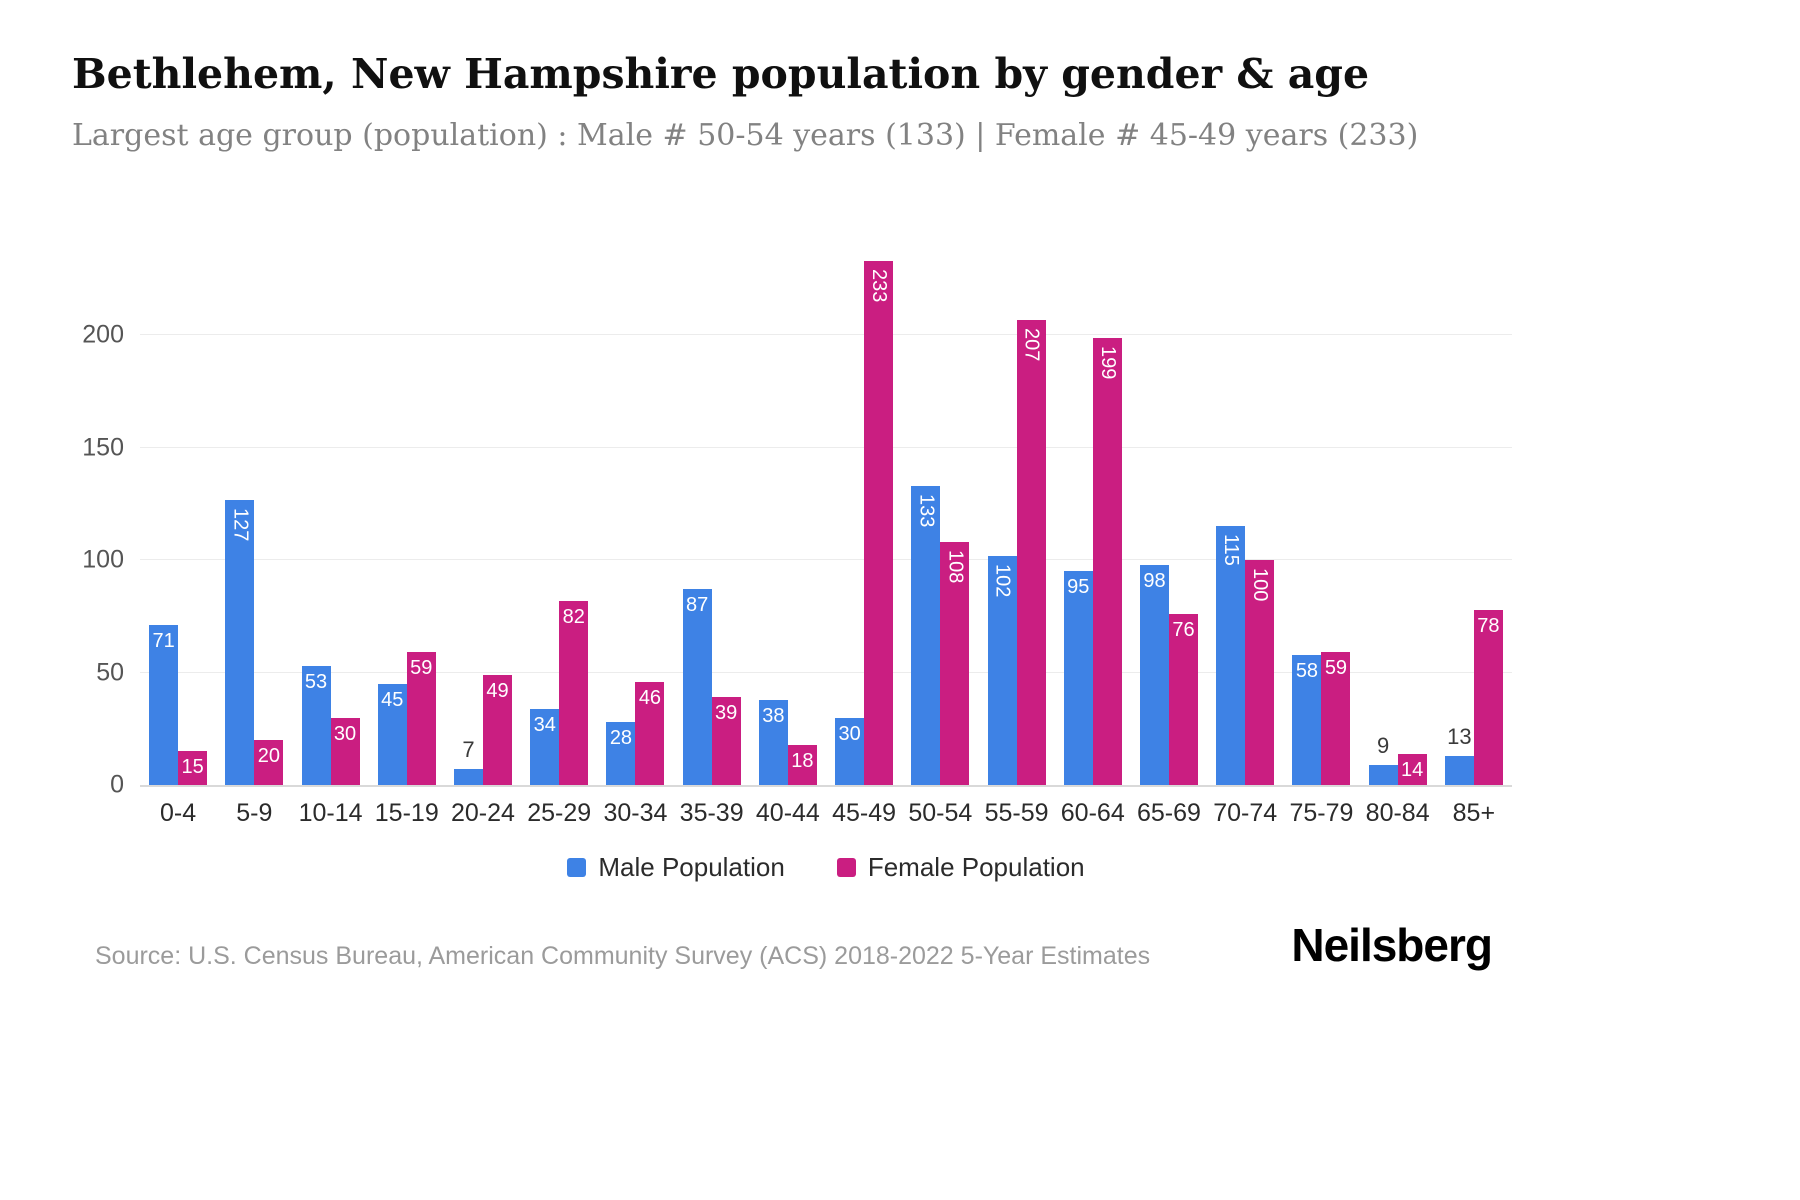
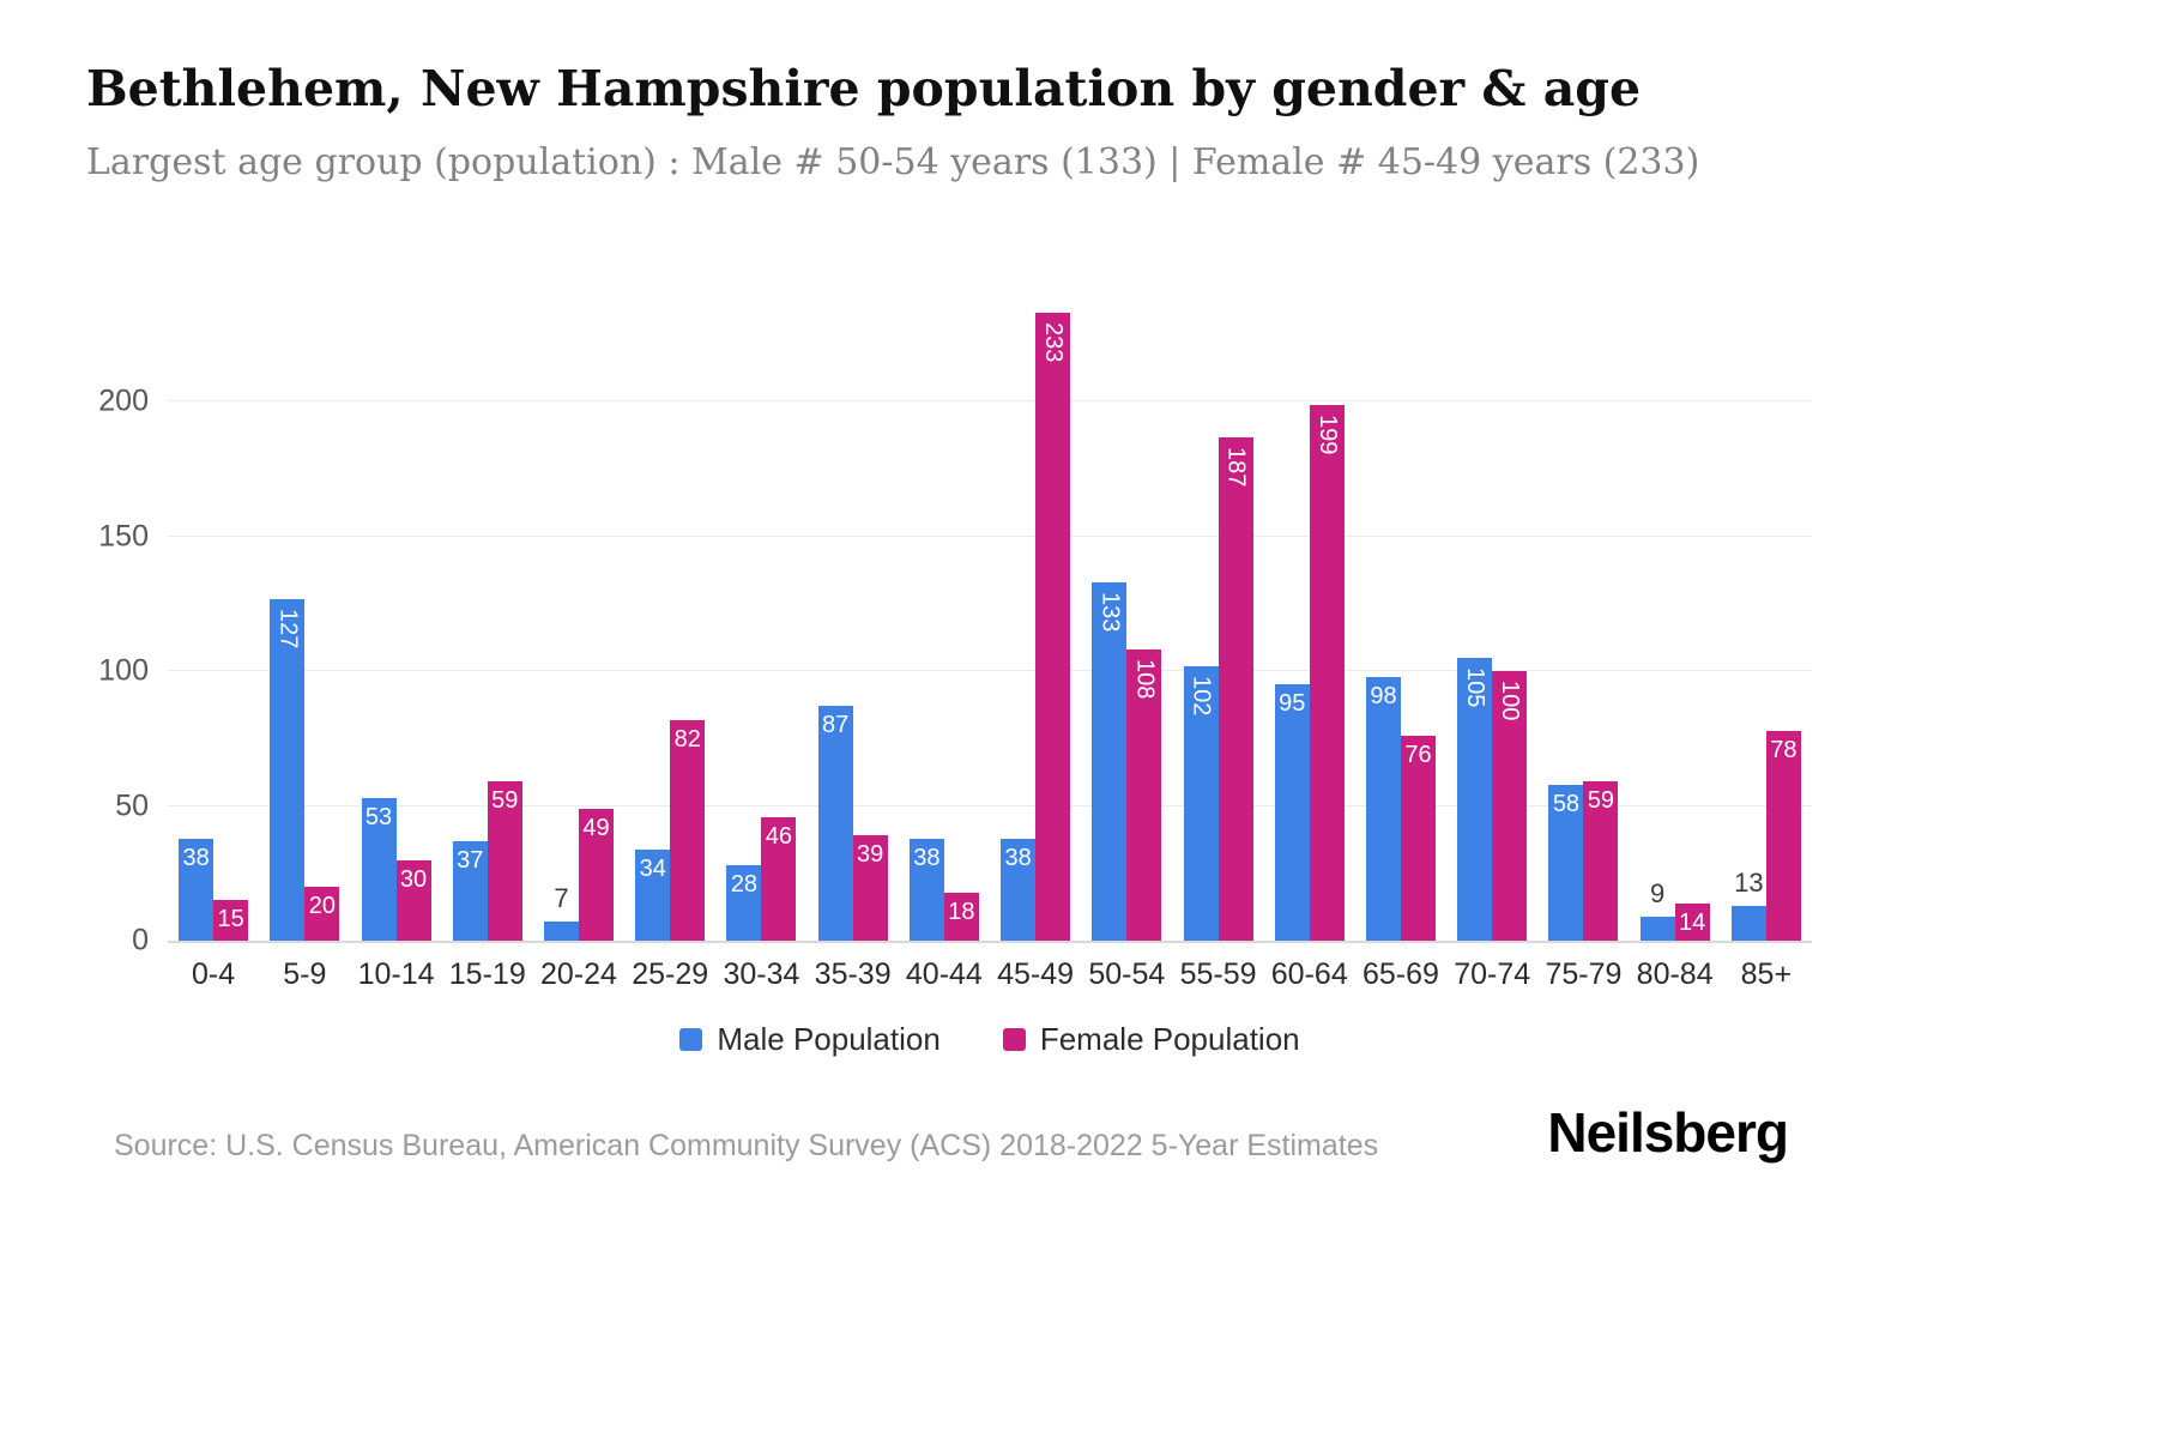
Male Population/0-4: 71 -> 38
Male Population/15-19: 45 -> 37
Male Population/45-49: 30 -> 38
Female Population/55-59: 207 -> 187
Male Population/70-74: 115 -> 105
